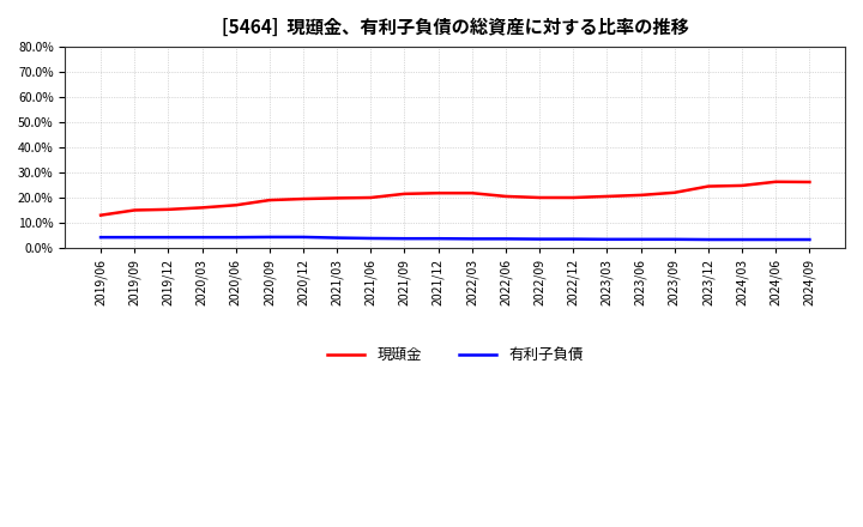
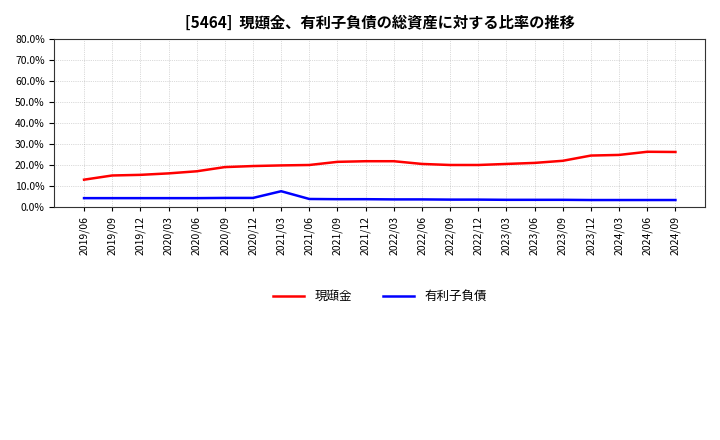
有利子負債/2021/03: 4.0% -> 7.5%
